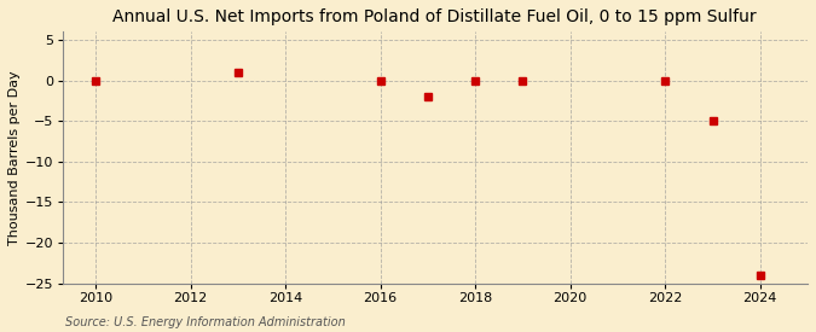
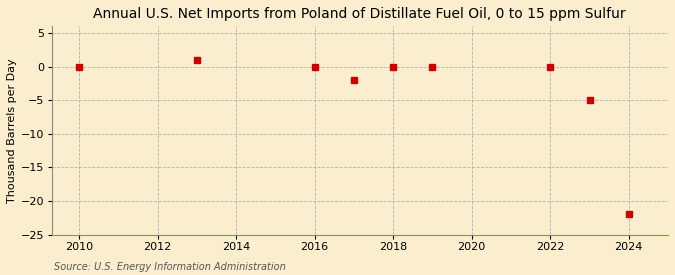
2024: -24 -> -22
